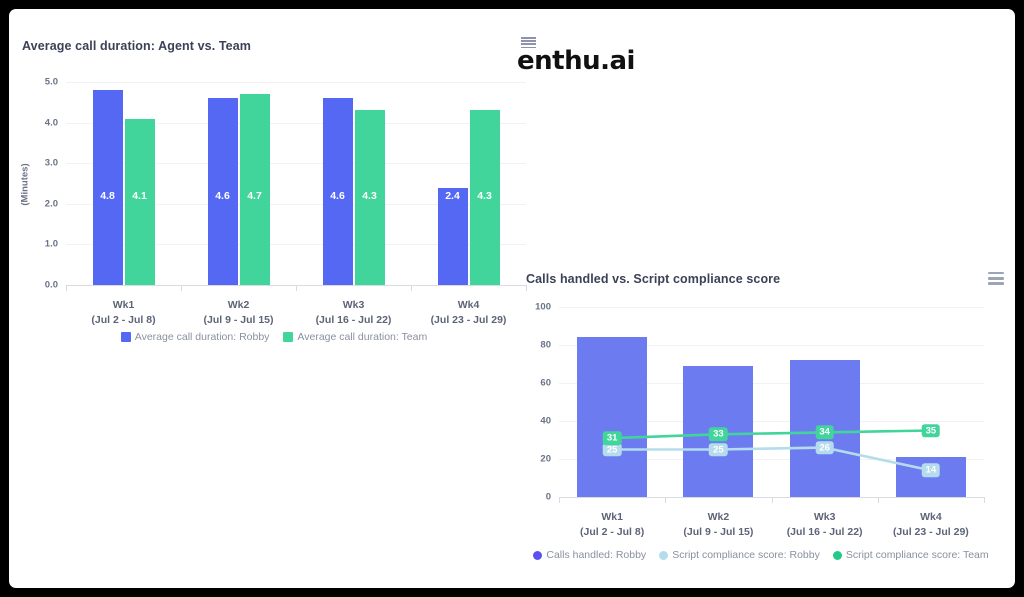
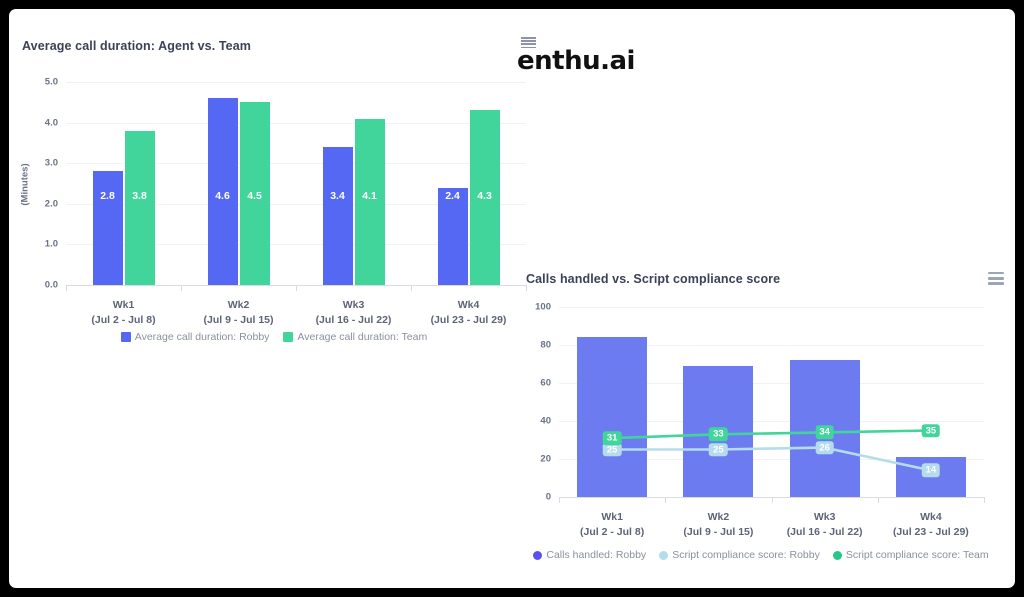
Average call duration: Agent vs. Team/Average call duration: Robby/Wk1: 4.8 -> 2.8
Average call duration: Agent vs. Team/Average call duration: Team/Wk1: 4.1 -> 3.8
Average call duration: Agent vs. Team/Average call duration: Team/Wk2: 4.7 -> 4.5
Average call duration: Agent vs. Team/Average call duration: Robby/Wk3: 4.6 -> 3.4
Average call duration: Agent vs. Team/Average call duration: Team/Wk3: 4.3 -> 4.1
